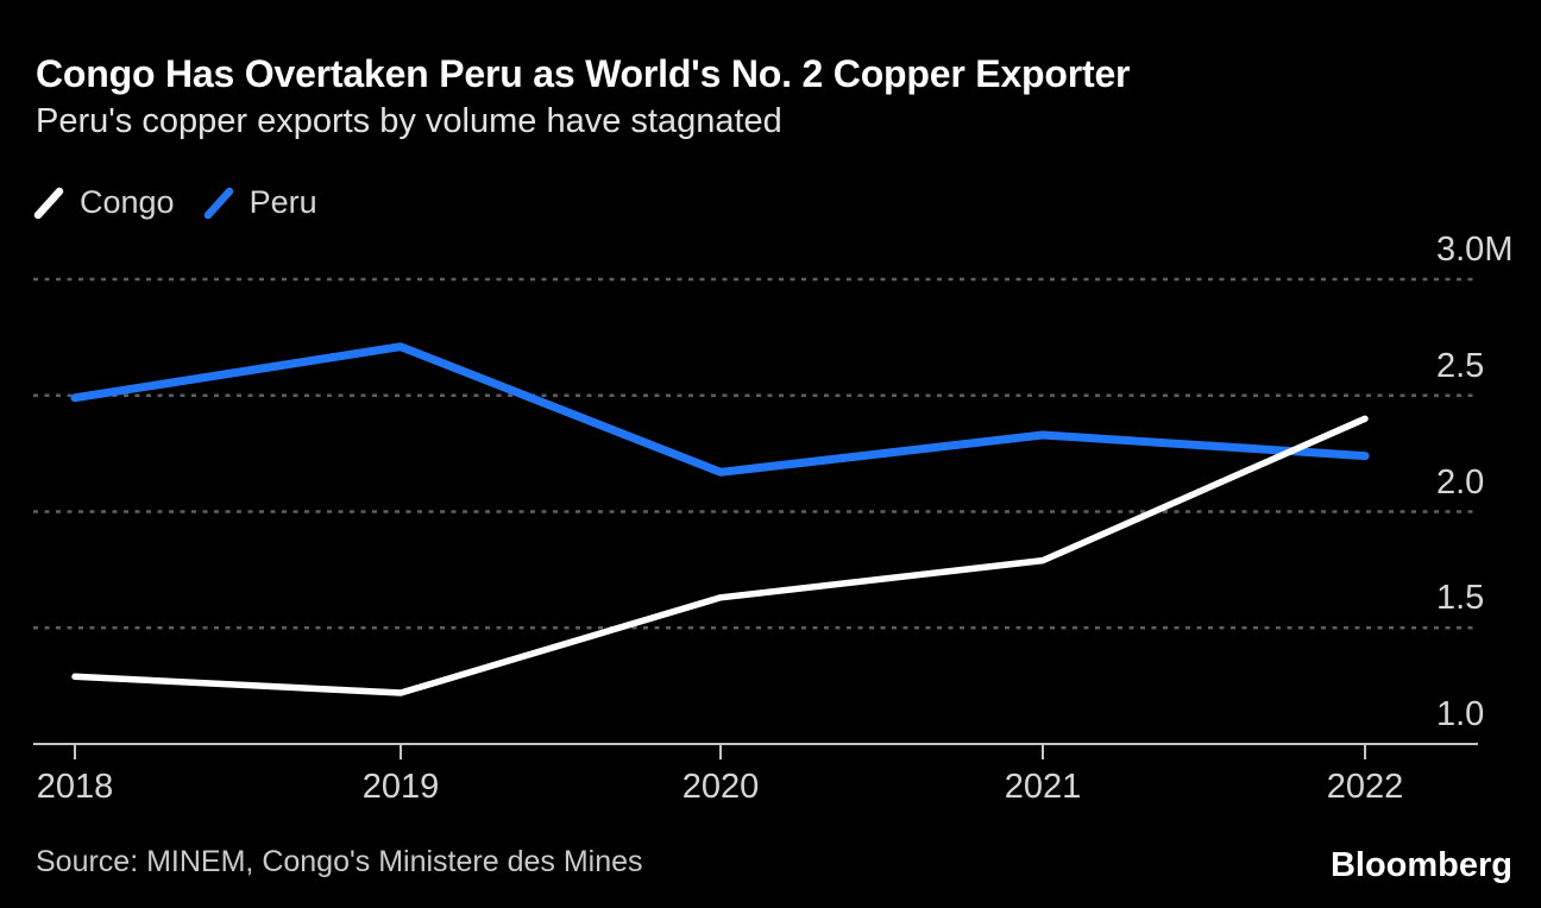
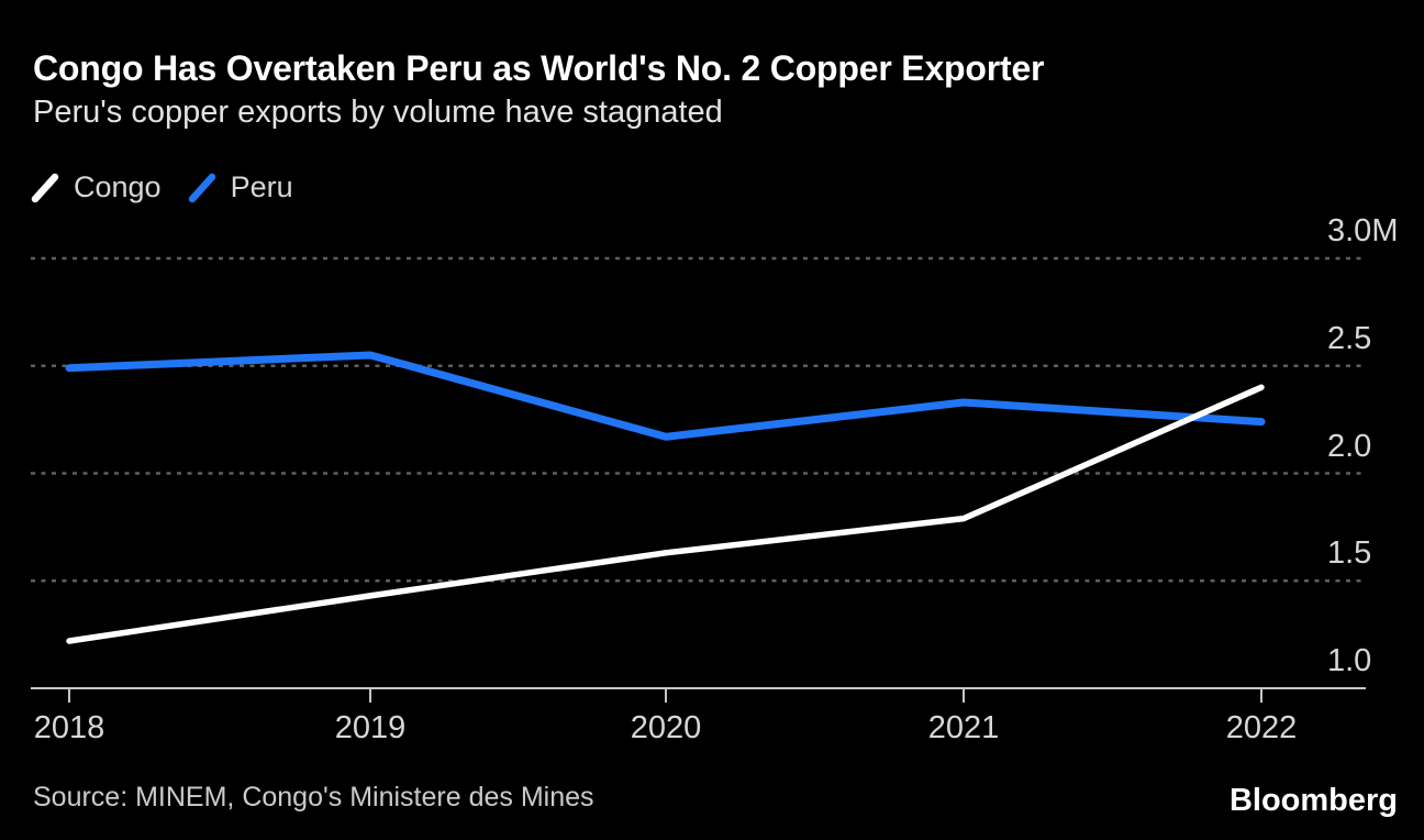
Congo/2018: 1.29M -> 1.22M
Congo/2019: 1.22M -> 1.43M
Peru/2019: 2.71M -> 2.55M
